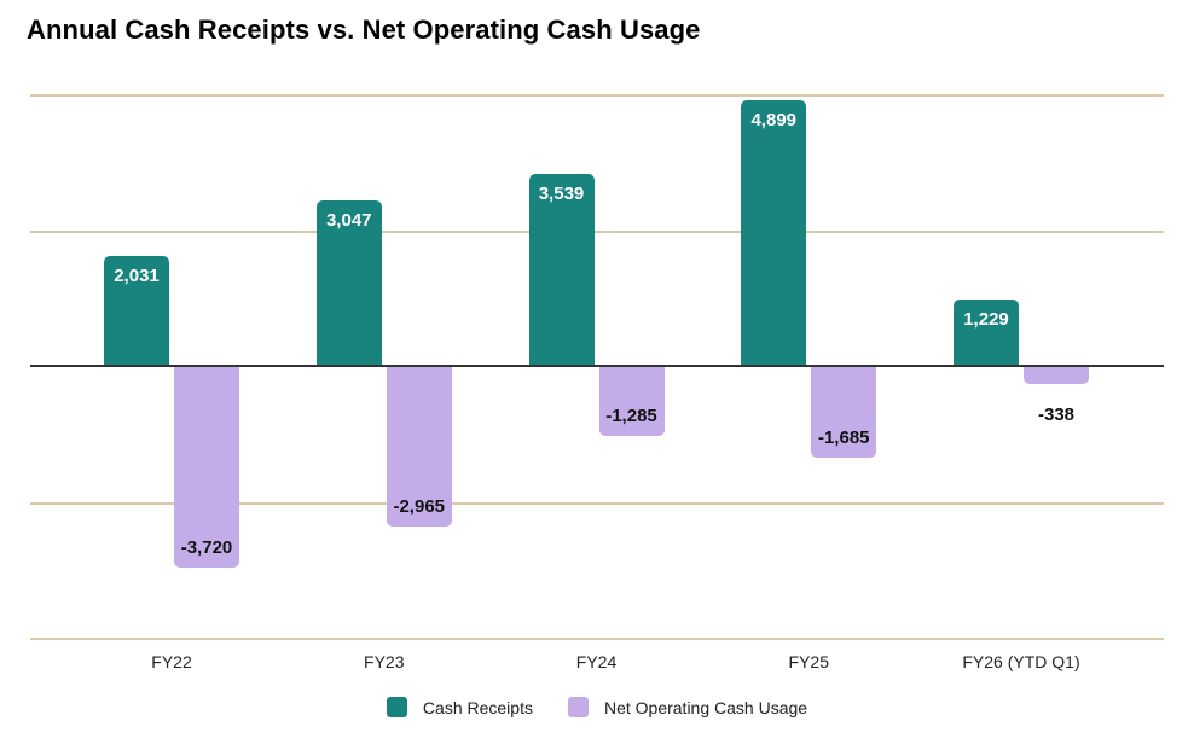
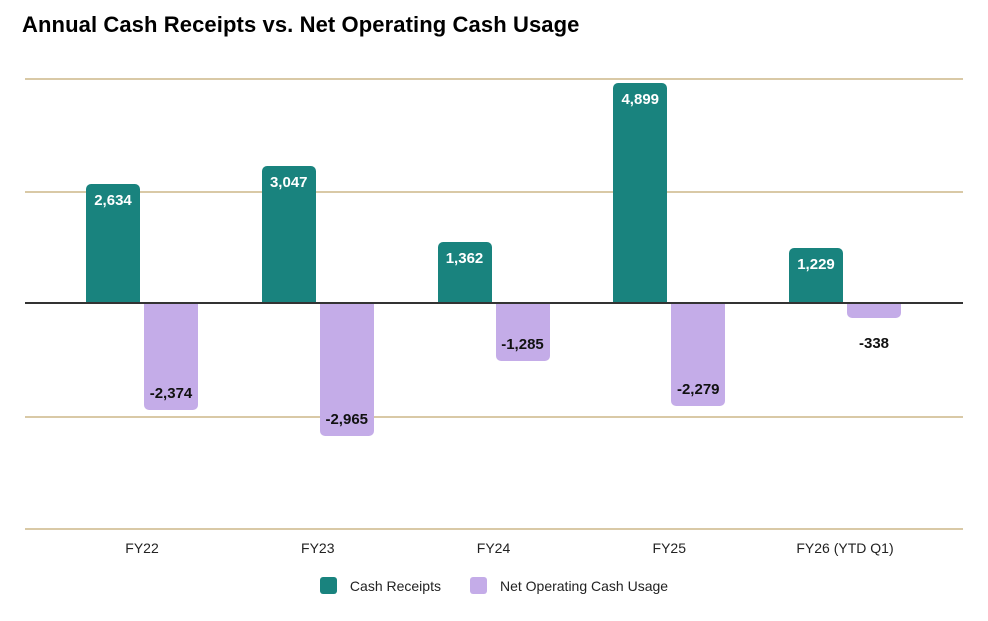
Cash Receipts/FY22: 2,031 -> 2,634
Net Operating Cash Usage/FY22: -3,720 -> -2,374
Cash Receipts/FY24: 3,539 -> 1,362
Net Operating Cash Usage/FY25: -1,685 -> -2,279
